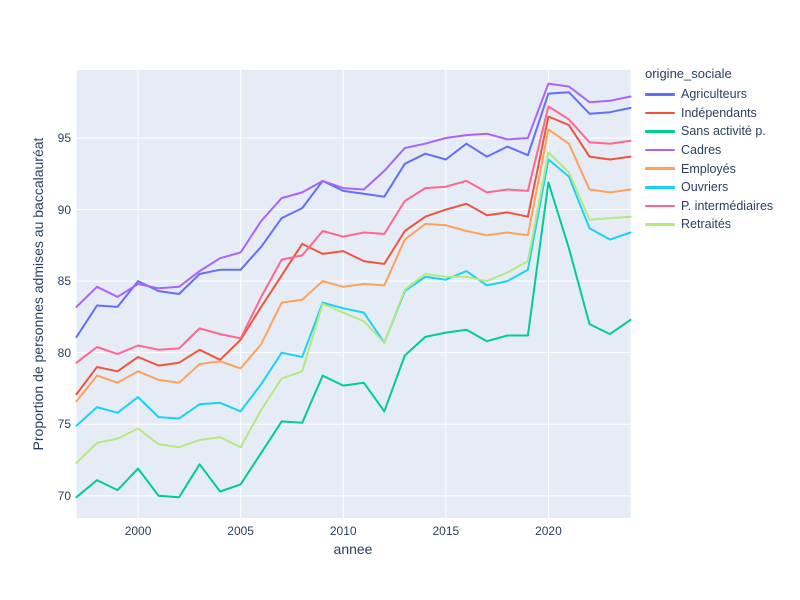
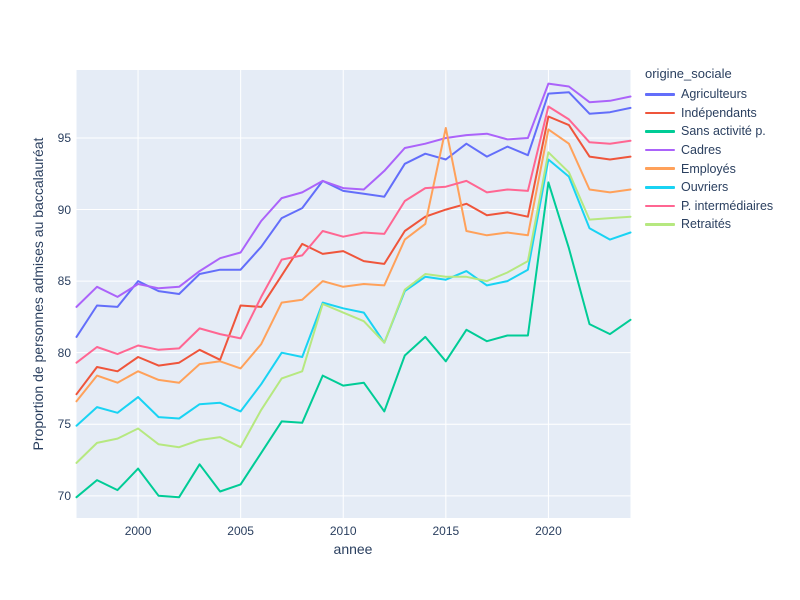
Indépendants/2005: 80.9 -> 83.3
Sans activité p./2015: 81.4 -> 79.4
Employés/2015: 88.9 -> 95.7
